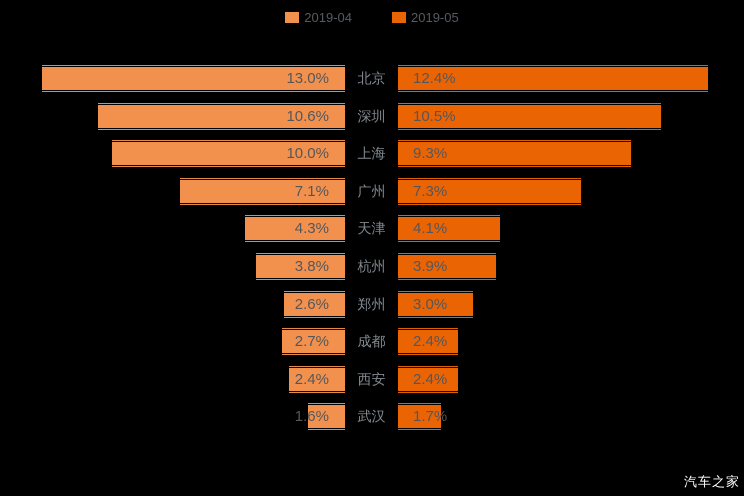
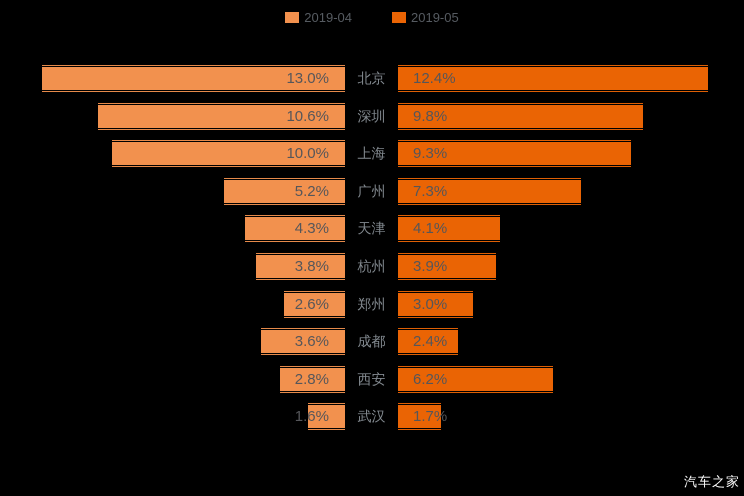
2019-05/深圳: 10.5% -> 9.8%
2019-04/广州: 7.1% -> 5.2%
2019-04/成都: 2.7% -> 3.6%
2019-04/西安: 2.4% -> 2.8%
2019-05/西安: 2.4% -> 6.2%
